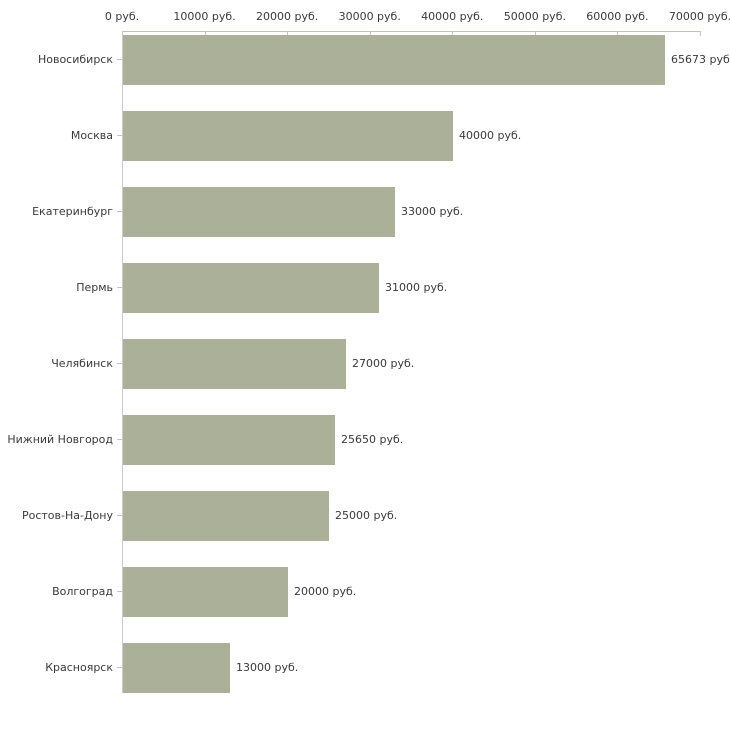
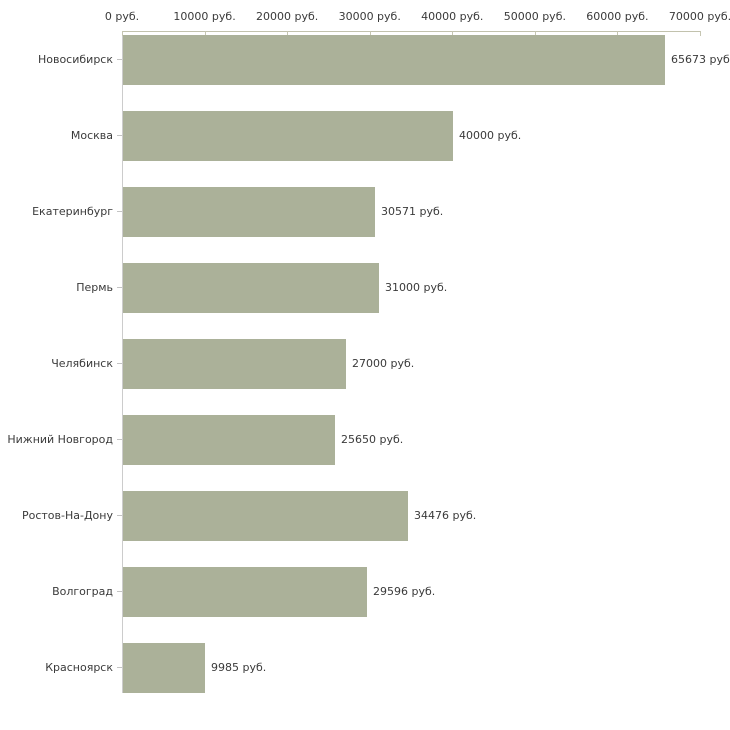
Екатеринбург: 33000 -> 30571
Ростов-На-Дону: 25000 -> 34476
Волгоград: 20000 -> 29596
Красноярск: 13000 -> 9985
